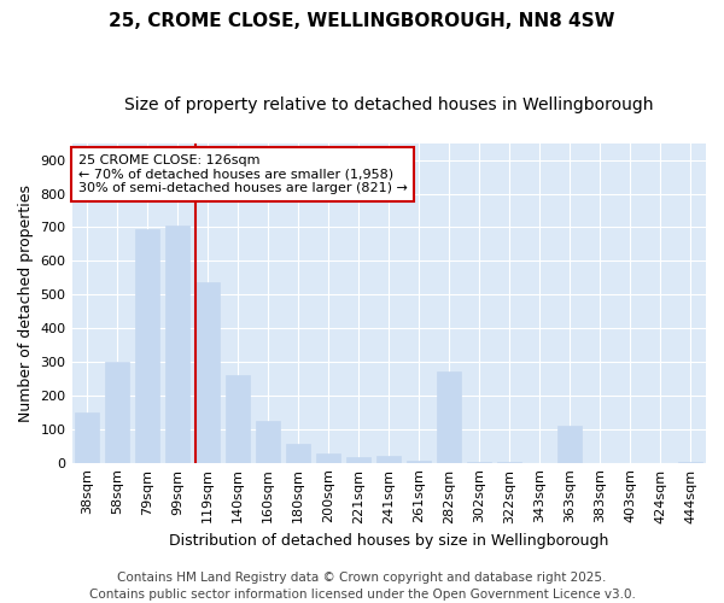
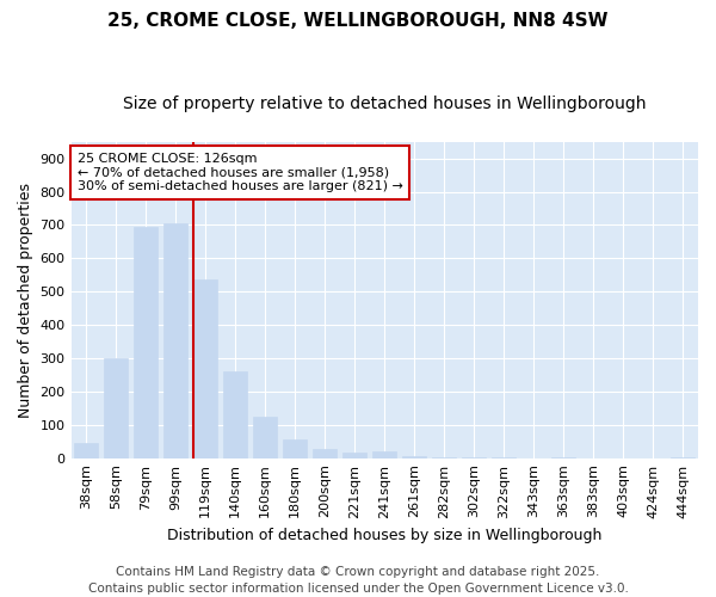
38sqm: 150 -> 45
282sqm: 270 -> 2
363sqm: 110 -> 1
